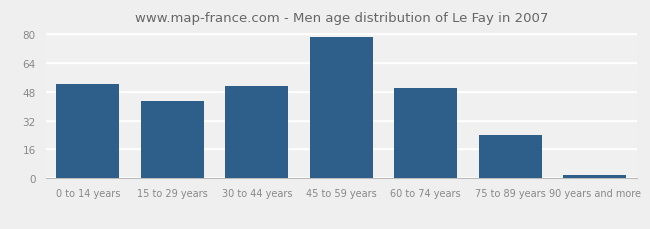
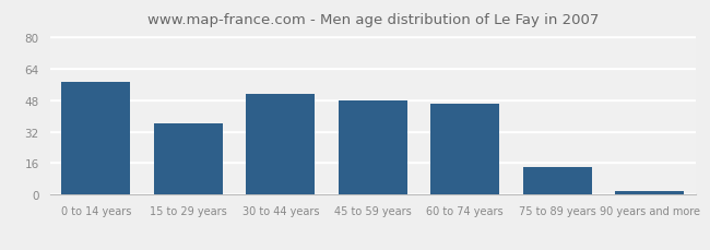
0 to 14 years: 52 -> 57
15 to 29 years: 43 -> 36
45 to 59 years: 78 -> 48
60 to 74 years: 50 -> 46
75 to 89 years: 24 -> 14
